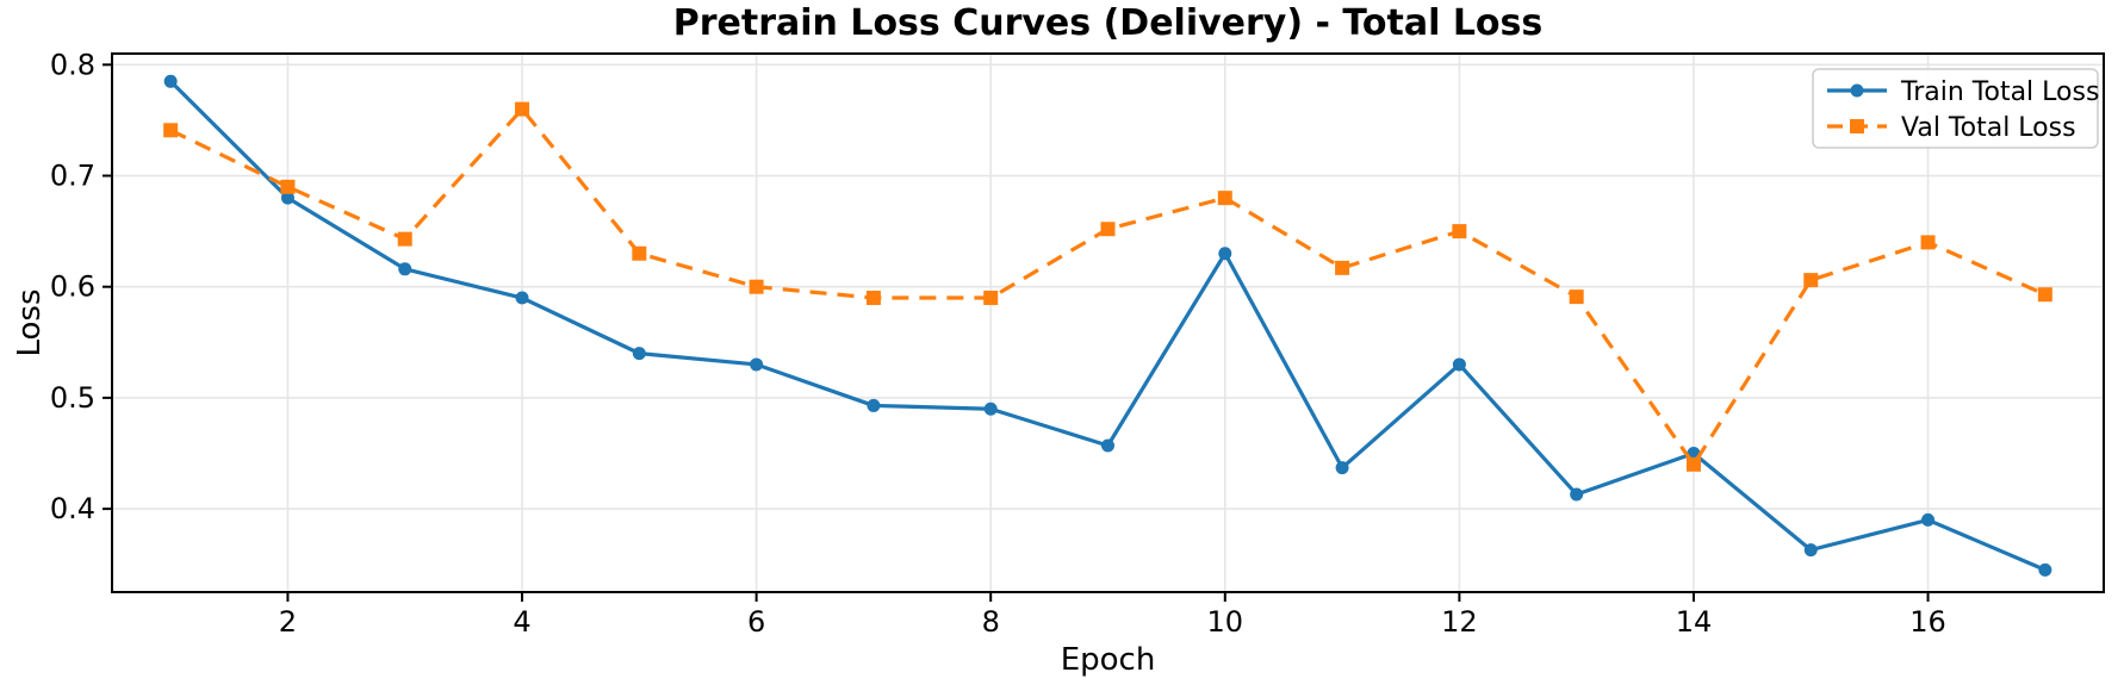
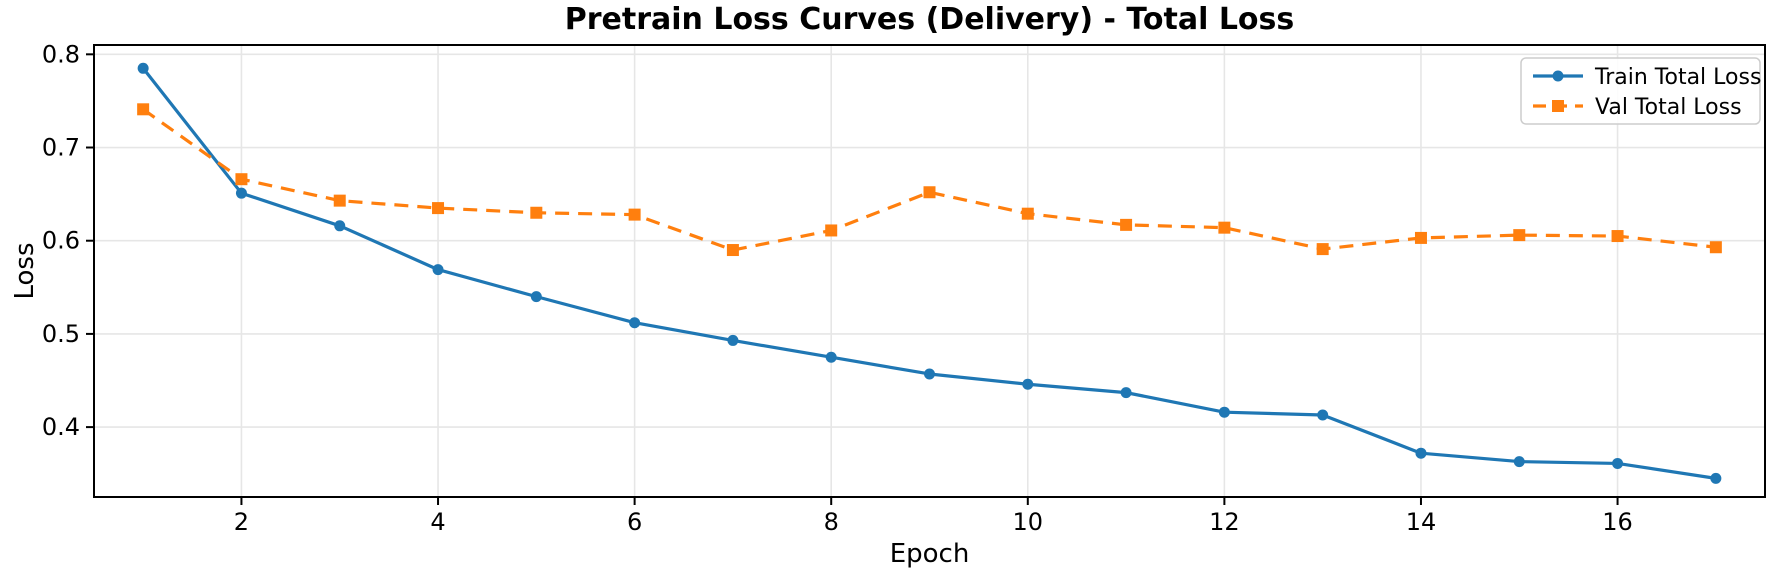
Train Total Loss/2: 0.68 -> 0.65
Val Total Loss/2: 0.69 -> 0.67
Train Total Loss/4: 0.59 -> 0.57
Val Total Loss/4: 0.76 -> 0.64
Train Total Loss/6: 0.53 -> 0.51
Val Total Loss/6: 0.60 -> 0.63
Train Total Loss/8: 0.49 -> 0.47
Val Total Loss/8: 0.59 -> 0.61
Train Total Loss/10: 0.63 -> 0.45
Val Total Loss/10: 0.68 -> 0.63
Train Total Loss/12: 0.53 -> 0.42
Val Total Loss/12: 0.65 -> 0.61
Train Total Loss/14: 0.45 -> 0.37
Val Total Loss/14: 0.44 -> 0.60
Train Total Loss/16: 0.39 -> 0.36
Val Total Loss/16: 0.64 -> 0.60
